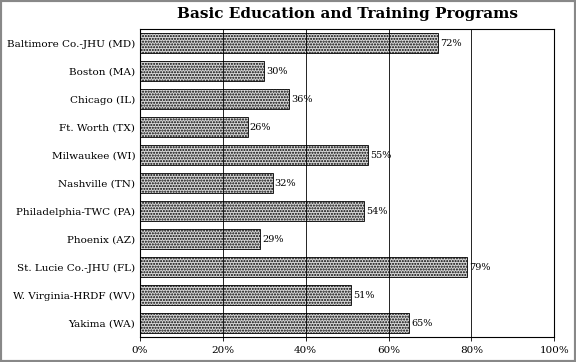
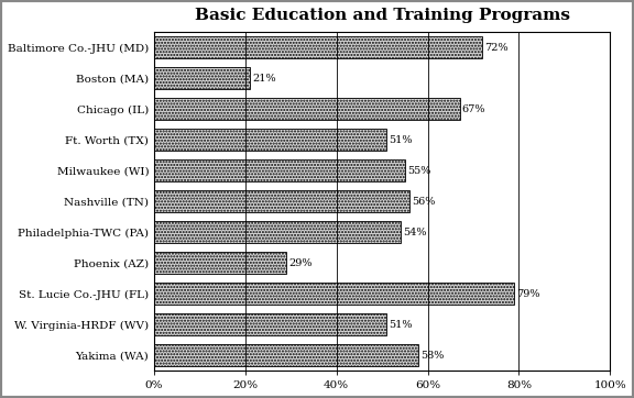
Boston (MA): 30% -> 21%
Chicago (IL): 36% -> 67%
Ft. Worth (TX): 26% -> 51%
Nashville (TN): 32% -> 56%
Yakima (WA): 65% -> 58%
